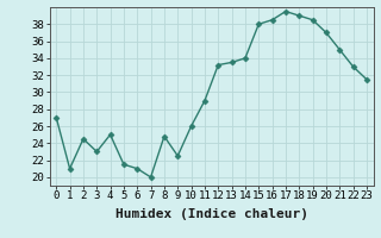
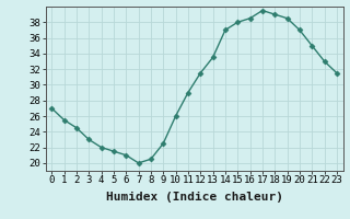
1: 21.0 -> 25.5
4: 25.0 -> 22.0
8: 24.8 -> 20.5
12: 33.2 -> 31.5
14: 34.0 -> 37.0
